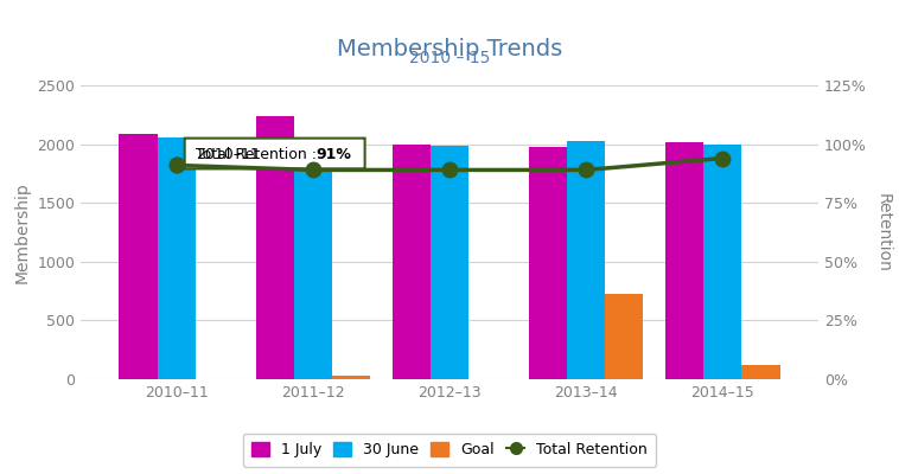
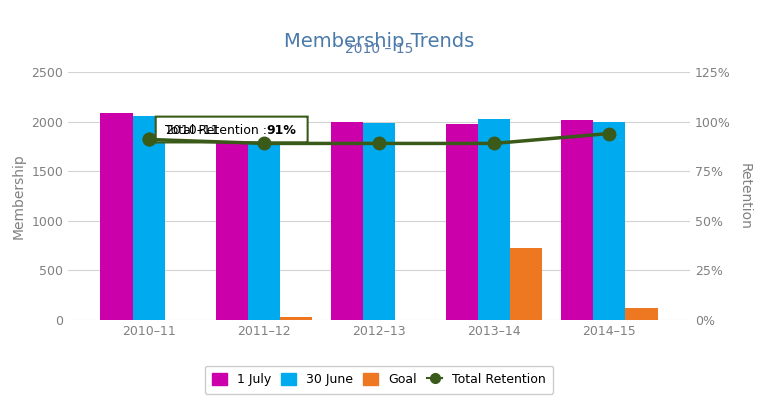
1 July/2011–12: 2240 -> 2040
